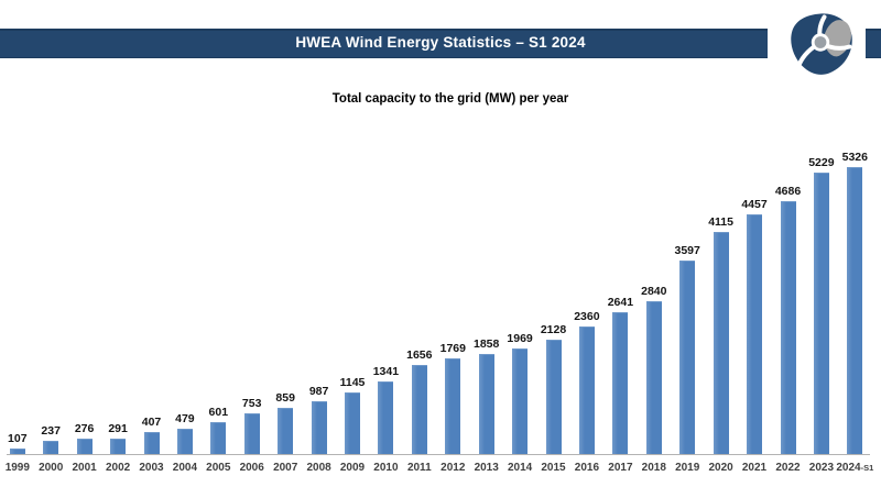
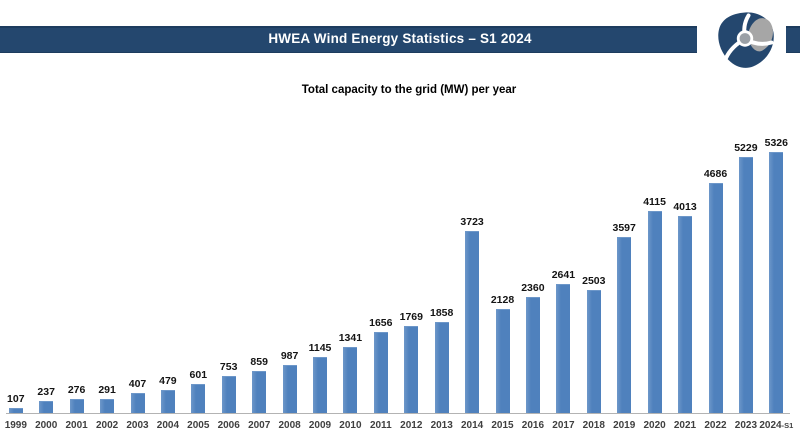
2014: 1969 -> 3723
2018: 2840 -> 2503
2021: 4457 -> 4013
